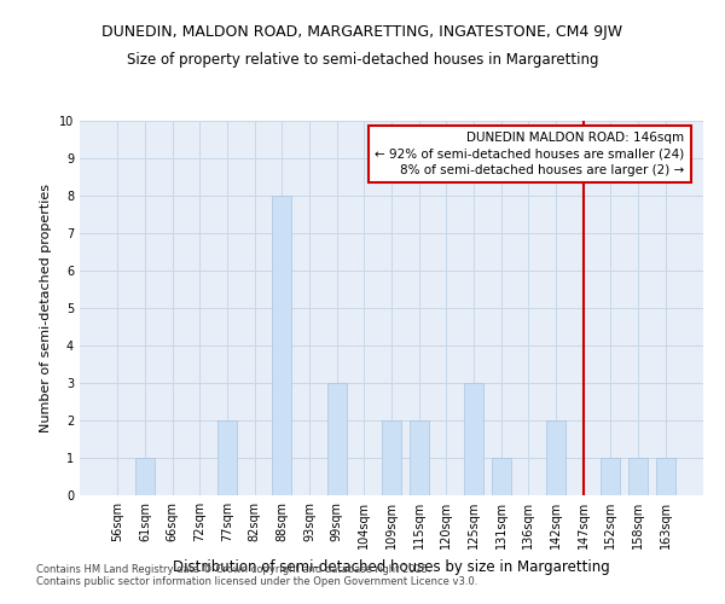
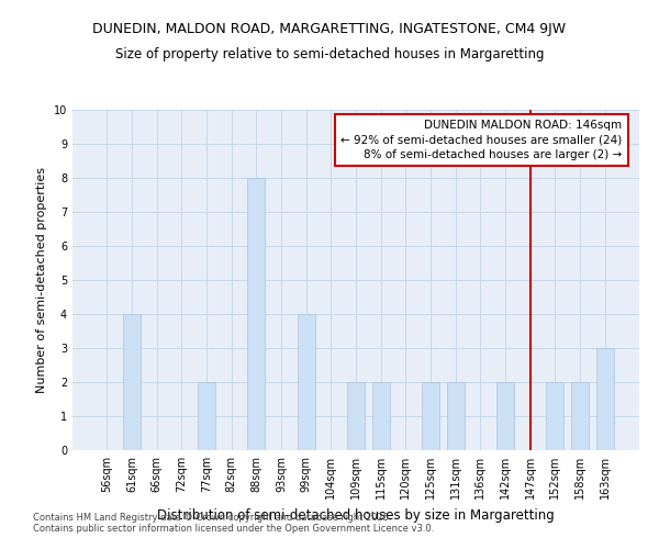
61sqm: 1 -> 4
99sqm: 3 -> 4
125sqm: 3 -> 2
131sqm: 1 -> 2
152sqm: 1 -> 2
158sqm: 1 -> 2
163sqm: 1 -> 3
